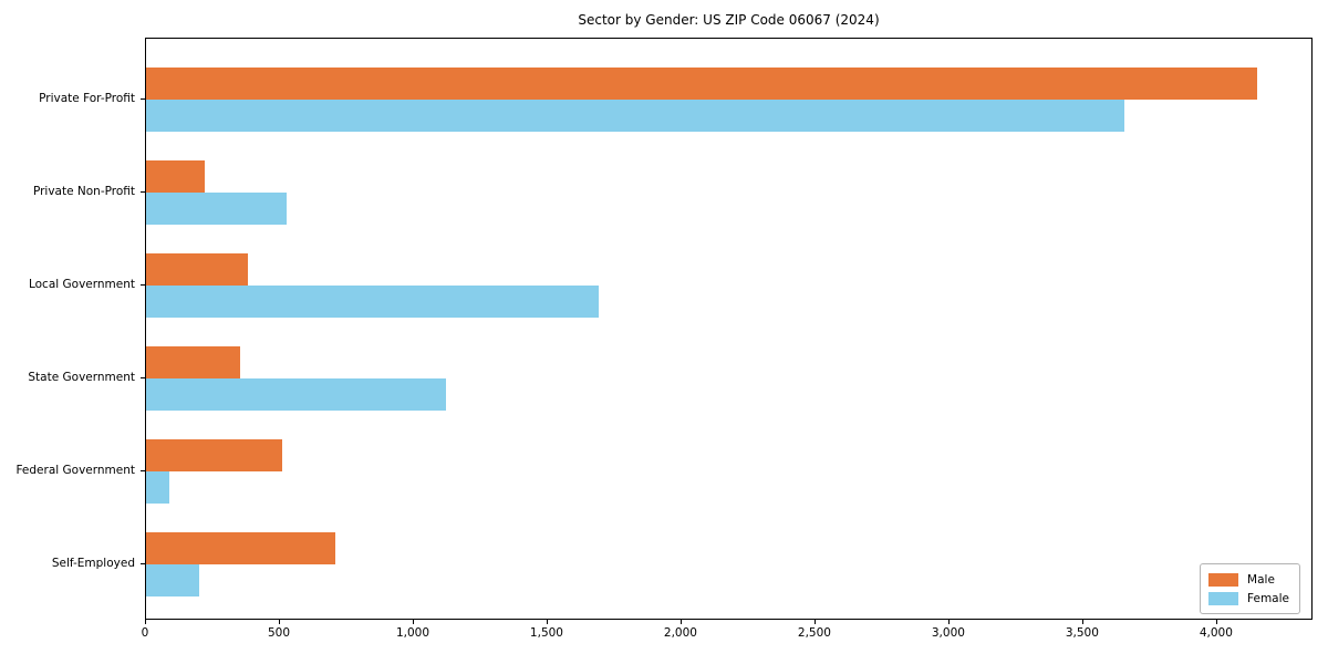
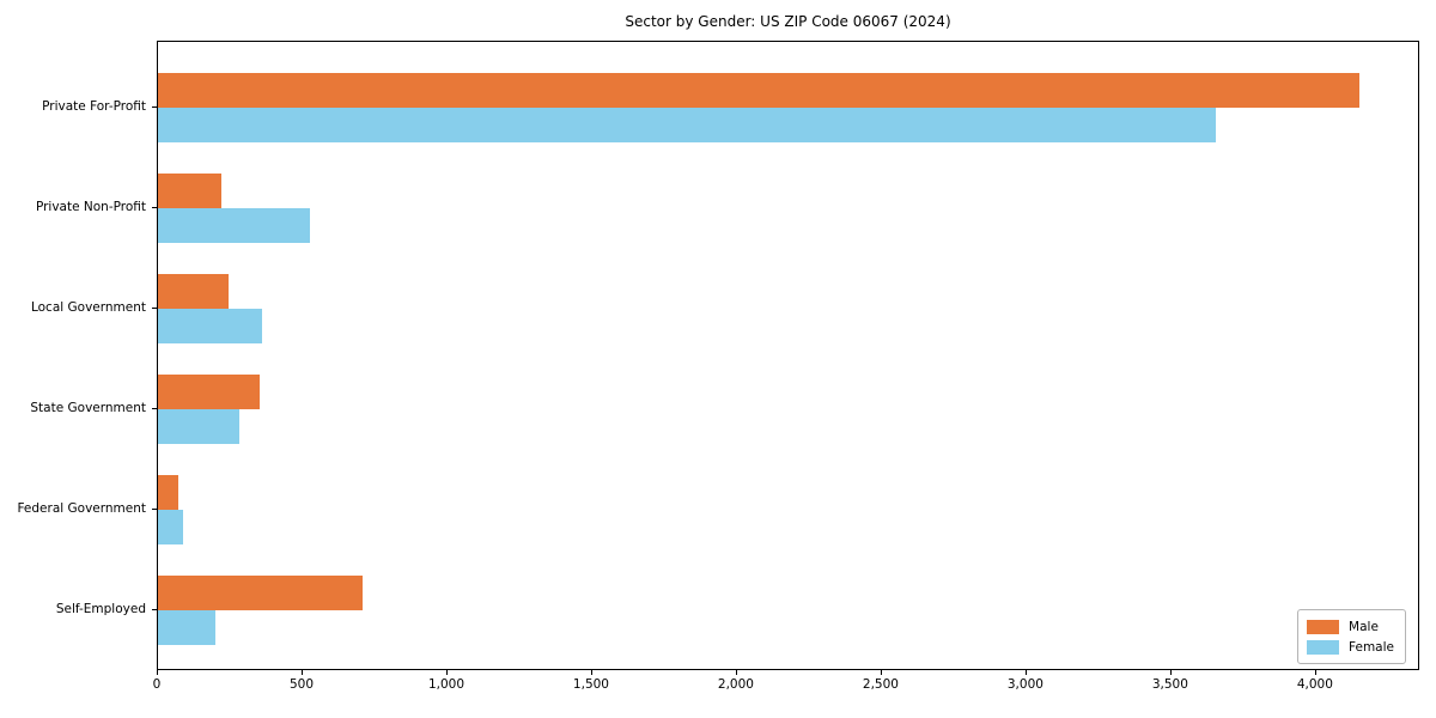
Male/Local Government: 380 -> 240
Female/Local Government: 1690 -> 360
Female/State Government: 1120 -> 280
Male/Federal Government: 510 -> 70
